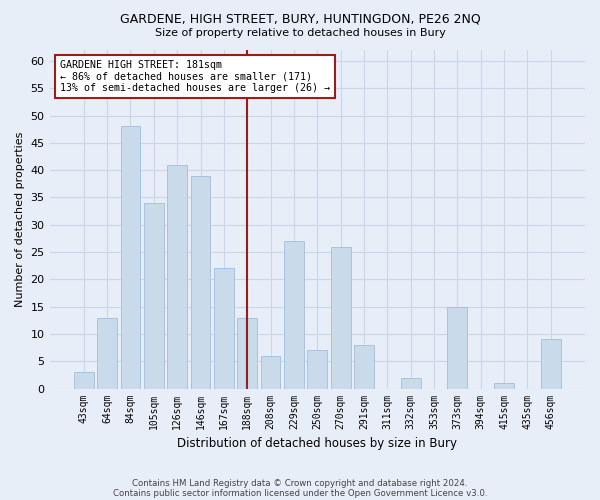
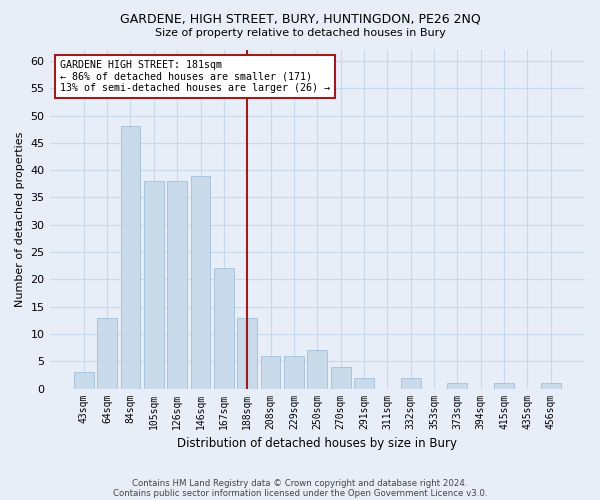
105sqm: 34 -> 38
126sqm: 41 -> 38
229sqm: 27 -> 6
270sqm: 26 -> 4
291sqm: 8 -> 2
373sqm: 15 -> 1
456sqm: 9 -> 1
